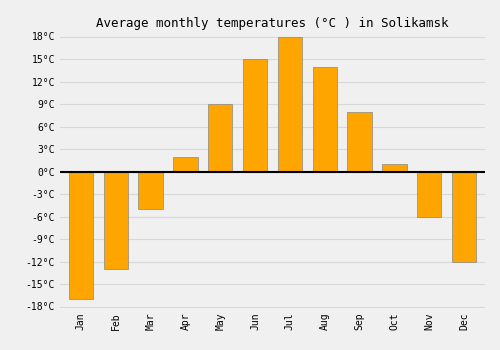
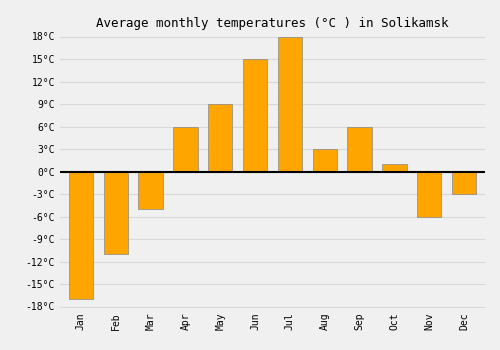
Feb: -13°C -> -11°C
Apr: 2°C -> 6°C
Aug: 14°C -> 3°C
Sep: 8°C -> 6°C
Dec: -12°C -> -3°C
